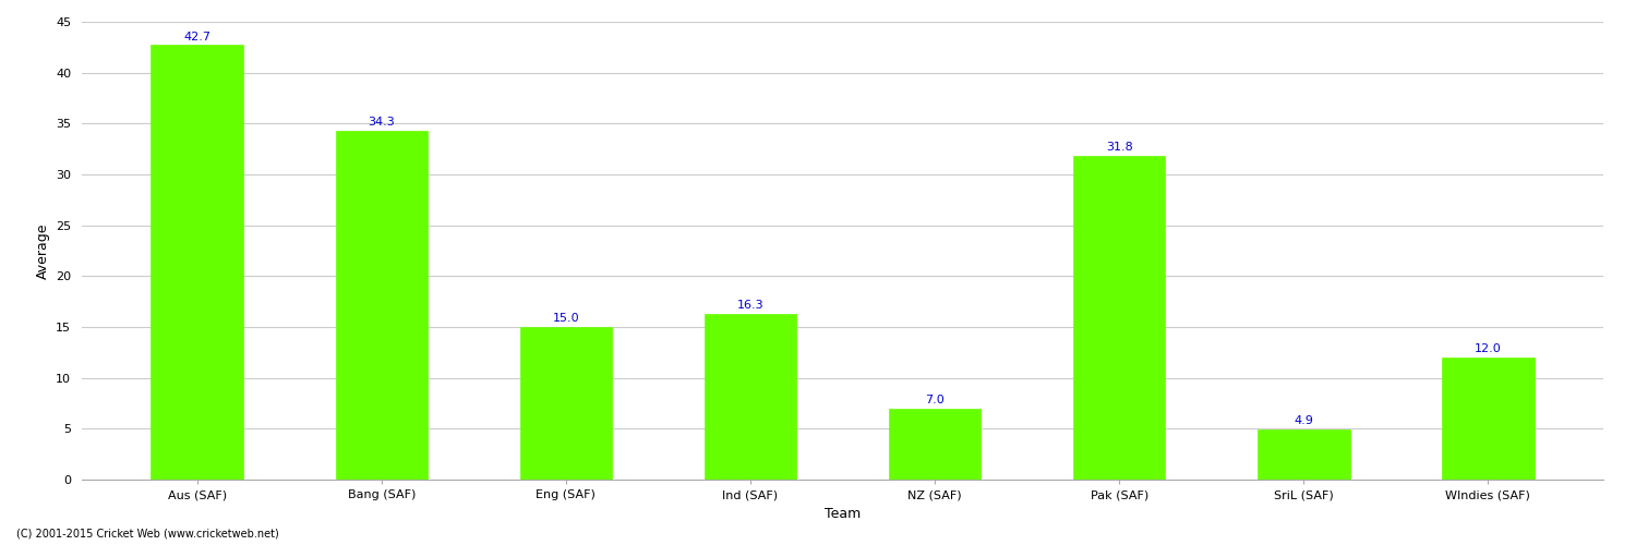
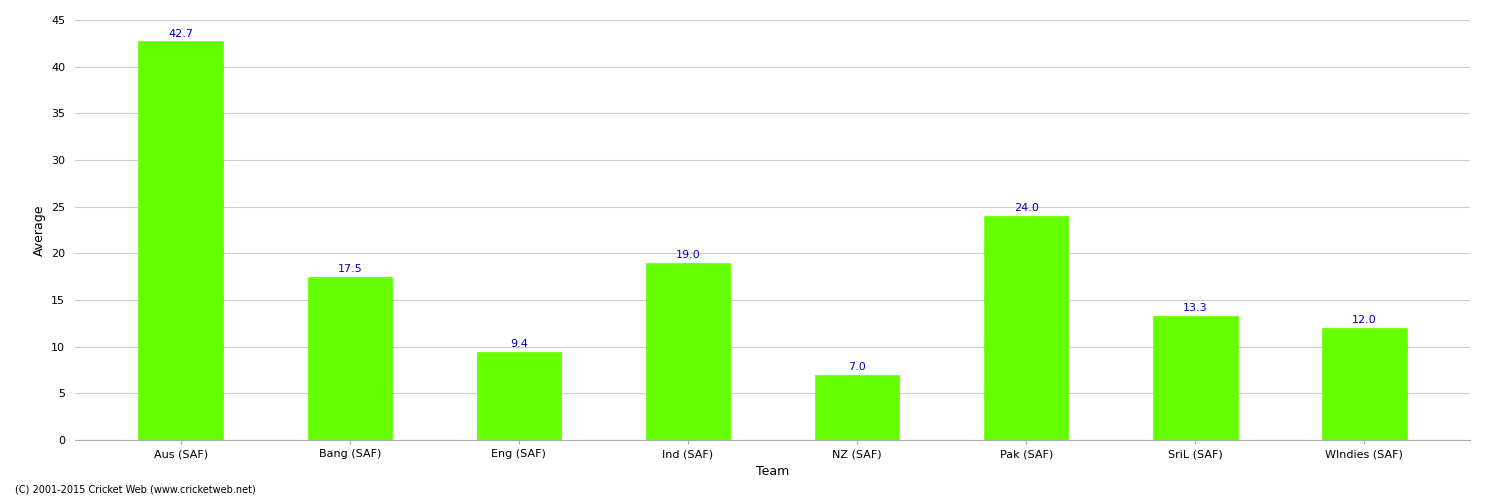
Bang (SAF): 34.3 -> 17.5
Eng (SAF): 15.0 -> 9.4
Ind (SAF): 16.3 -> 19.0
Pak (SAF): 31.8 -> 24.0
SriL (SAF): 4.9 -> 13.3
